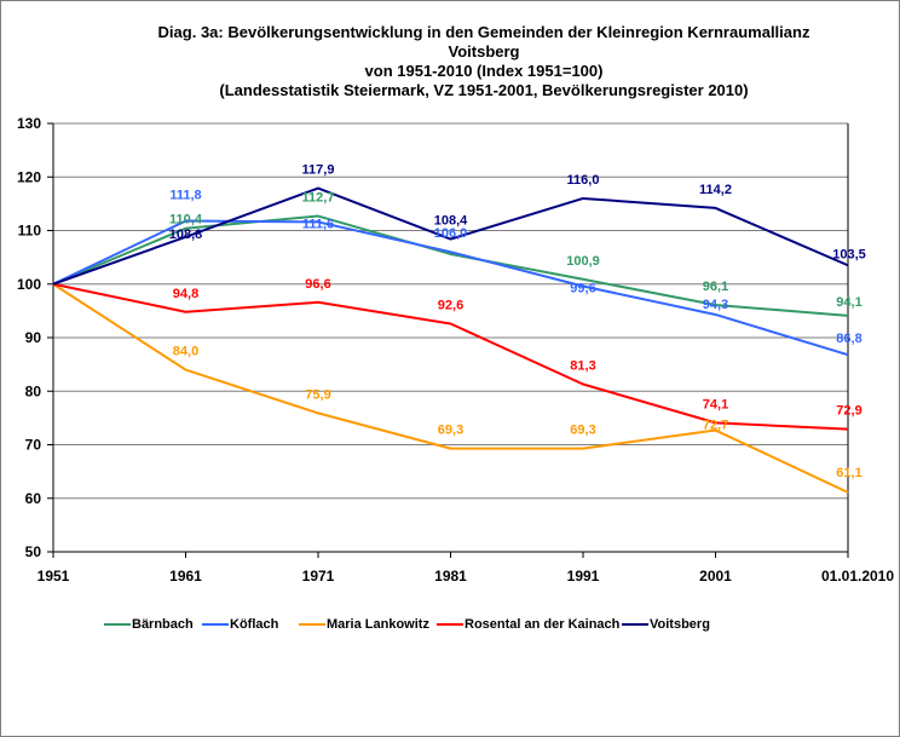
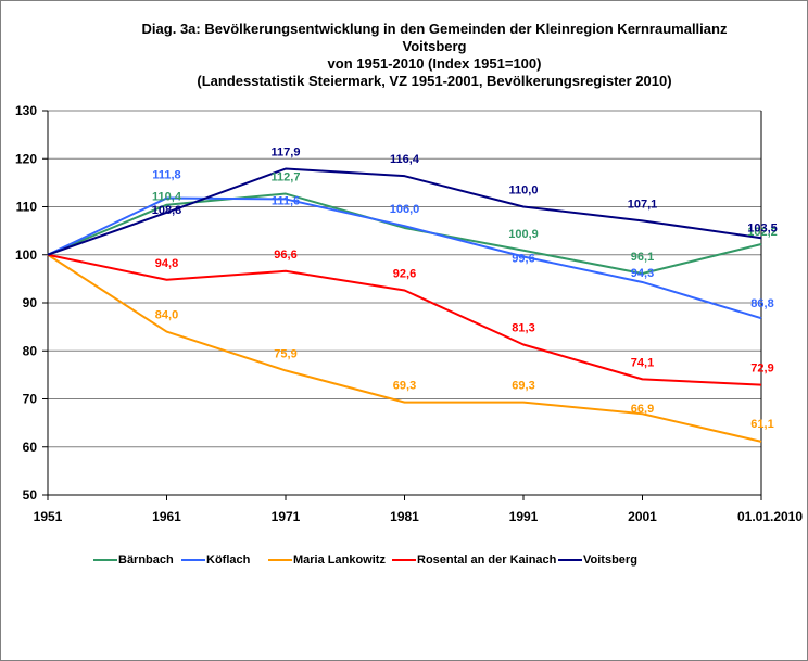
Voitsberg/1981: 108,4 -> 116,4
Voitsberg/1991: 116,0 -> 110,0
Maria Lankowitz/2001: 72,7 -> 66,9
Voitsberg/2001: 114,2 -> 107,1
Bärnbach/01.01.2010: 94,1 -> 102,2
